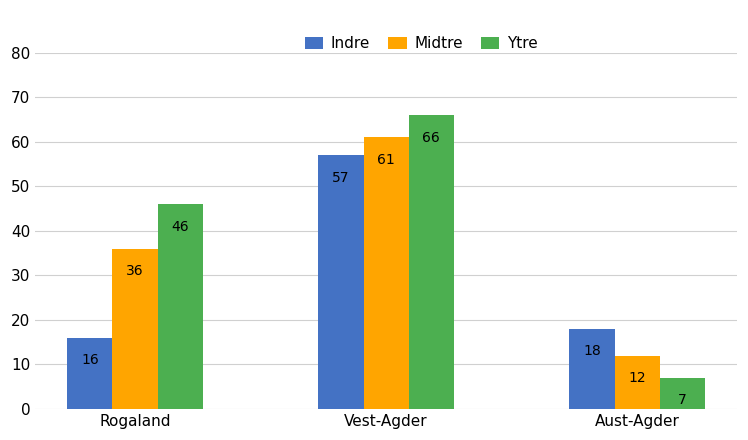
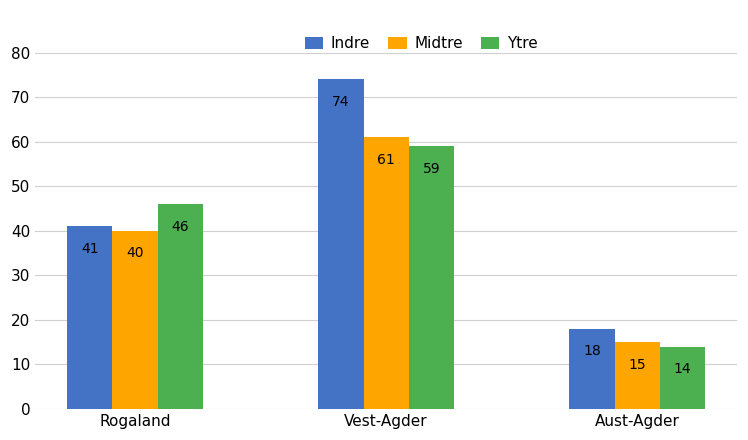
Indre/Rogaland: 16 -> 41
Midtre/Rogaland: 36 -> 40
Indre/Vest-Agder: 57 -> 74
Ytre/Vest-Agder: 66 -> 59
Midtre/Aust-Agder: 12 -> 15
Ytre/Aust-Agder: 7 -> 14
